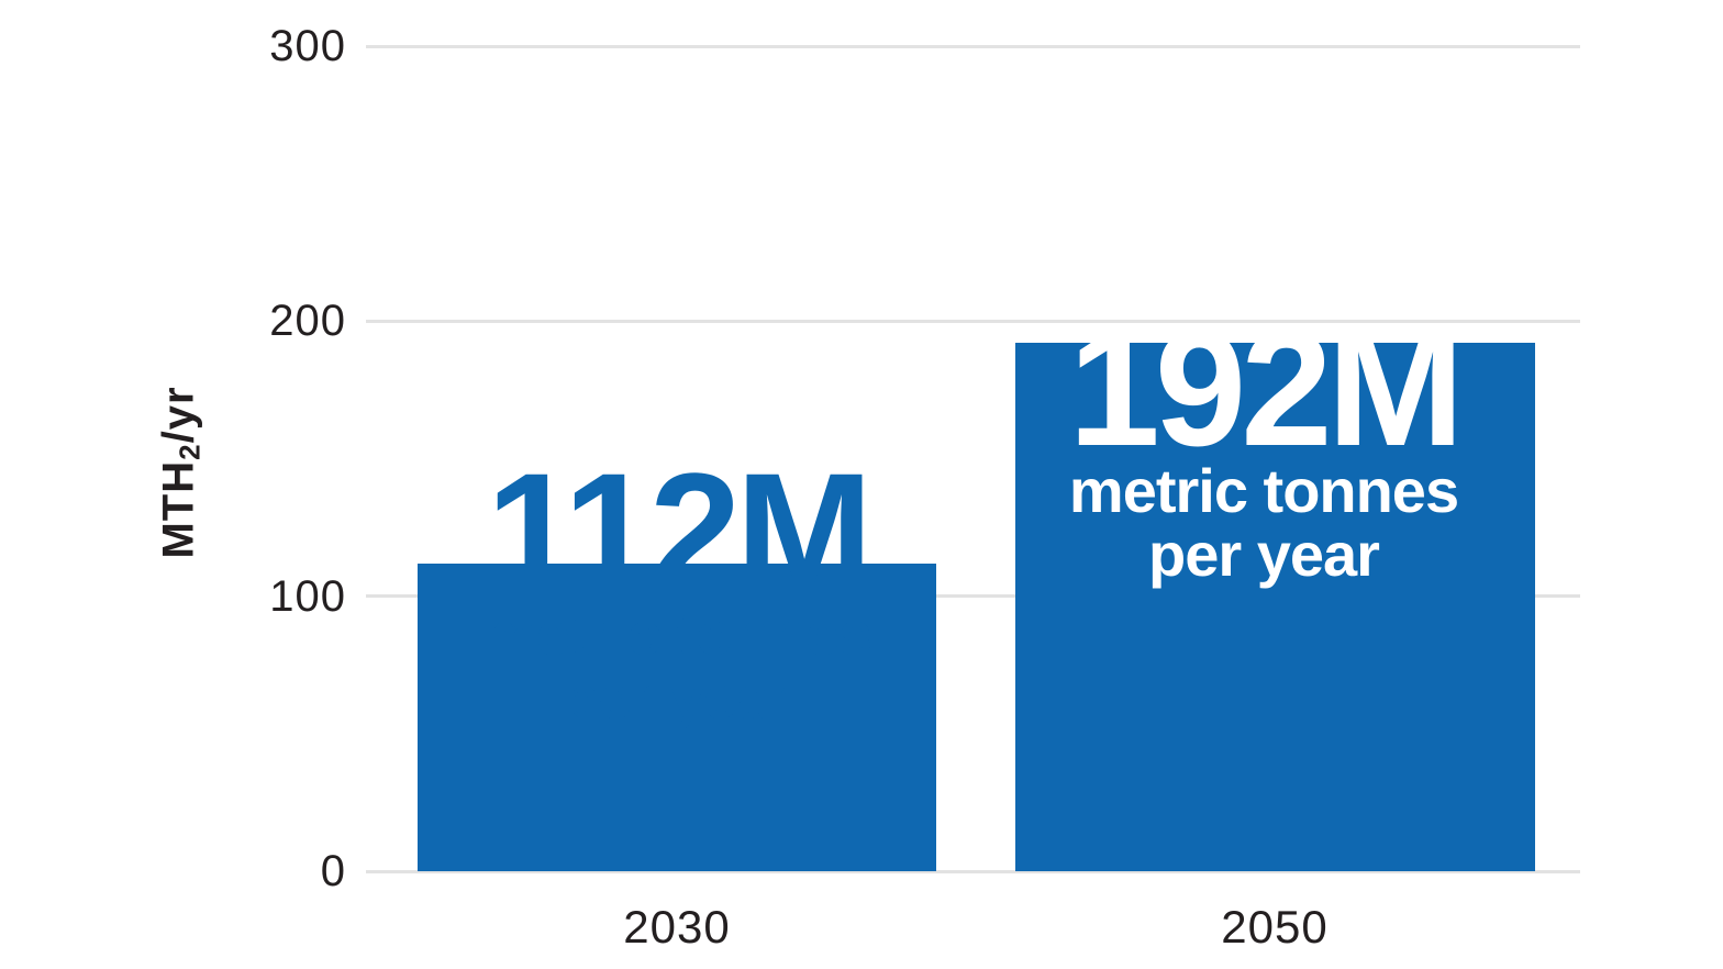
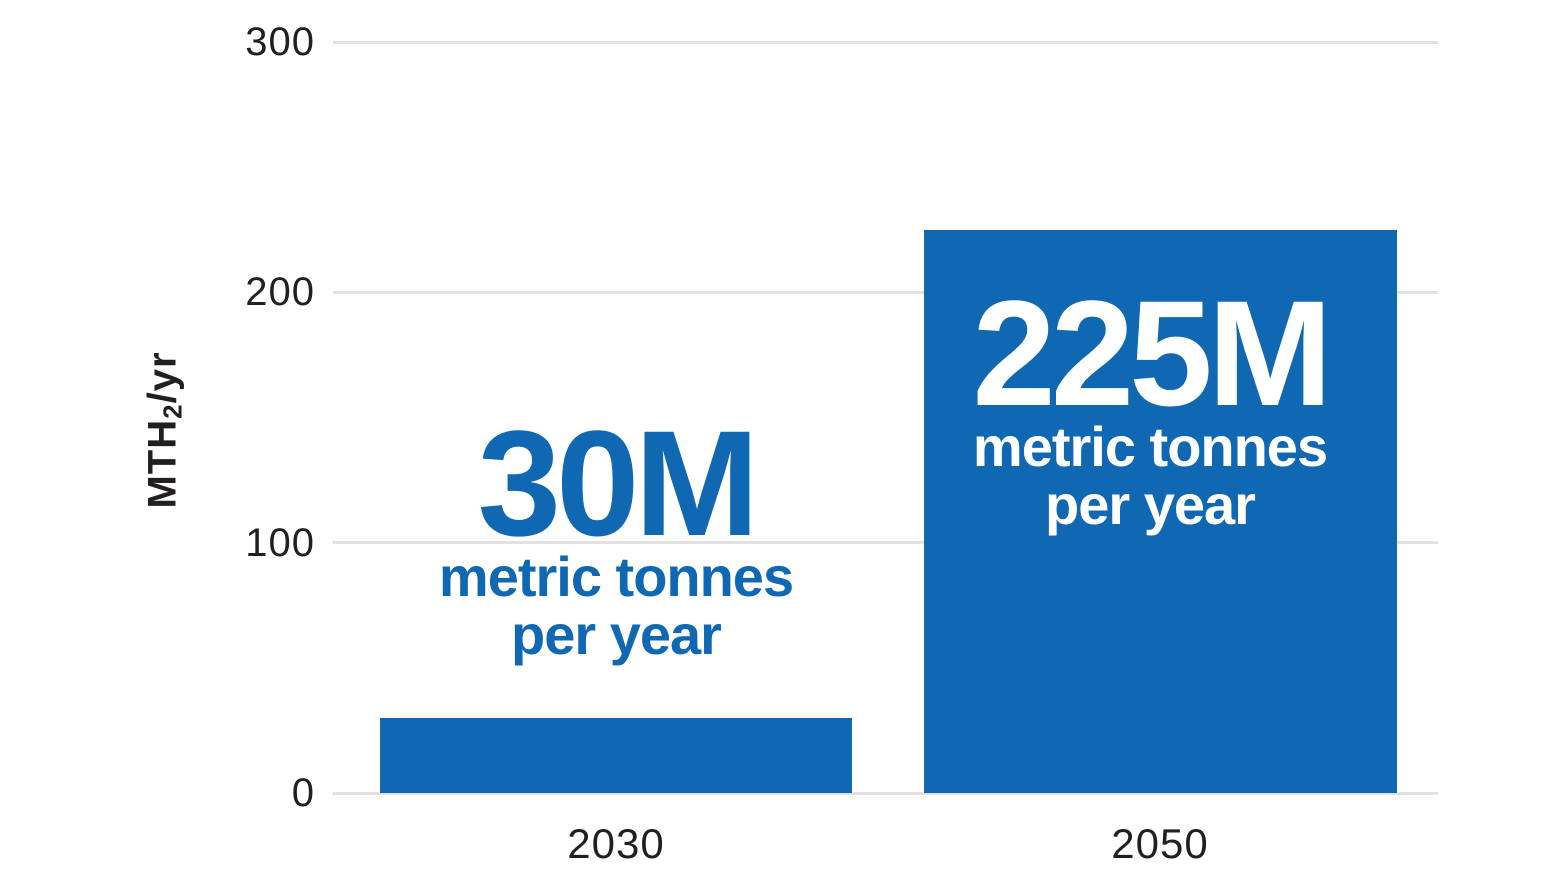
2030: 112M -> 30M
2050: 192M -> 225M
